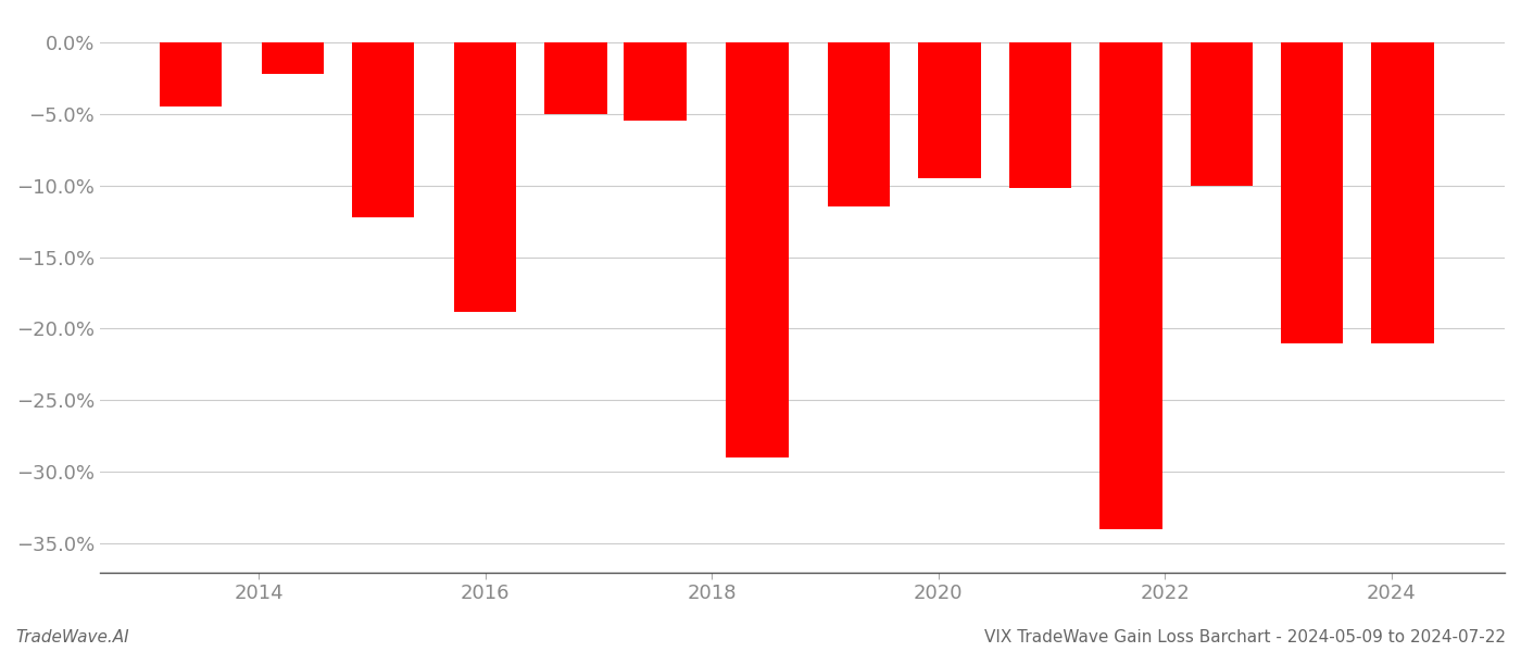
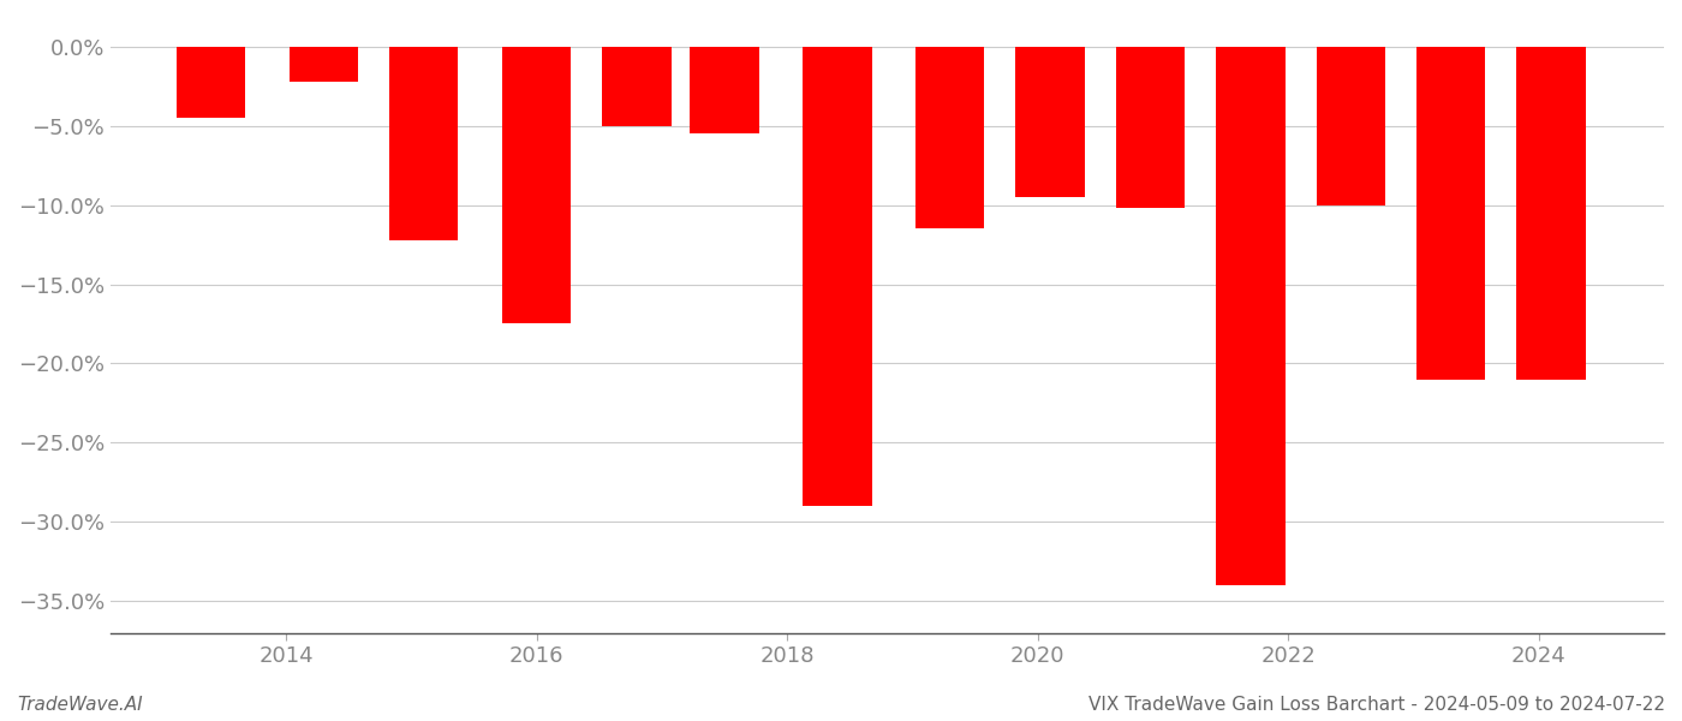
2016: -18.8% -> -17.5%
